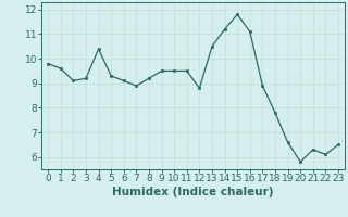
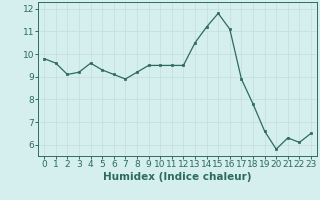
4: 10.4 -> 9.6
12: 8.8 -> 9.5
